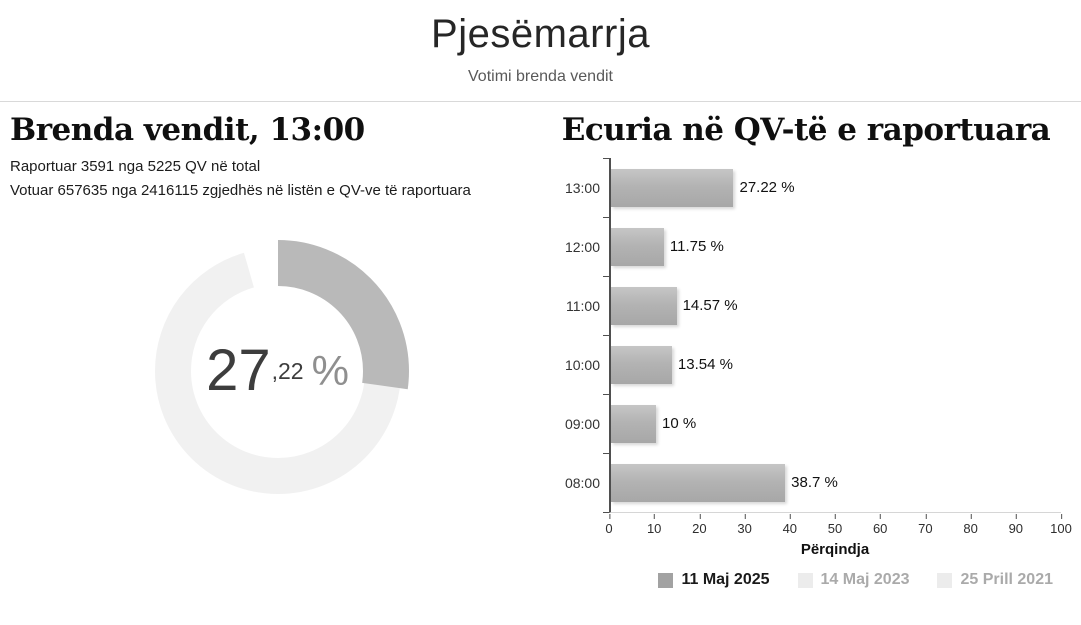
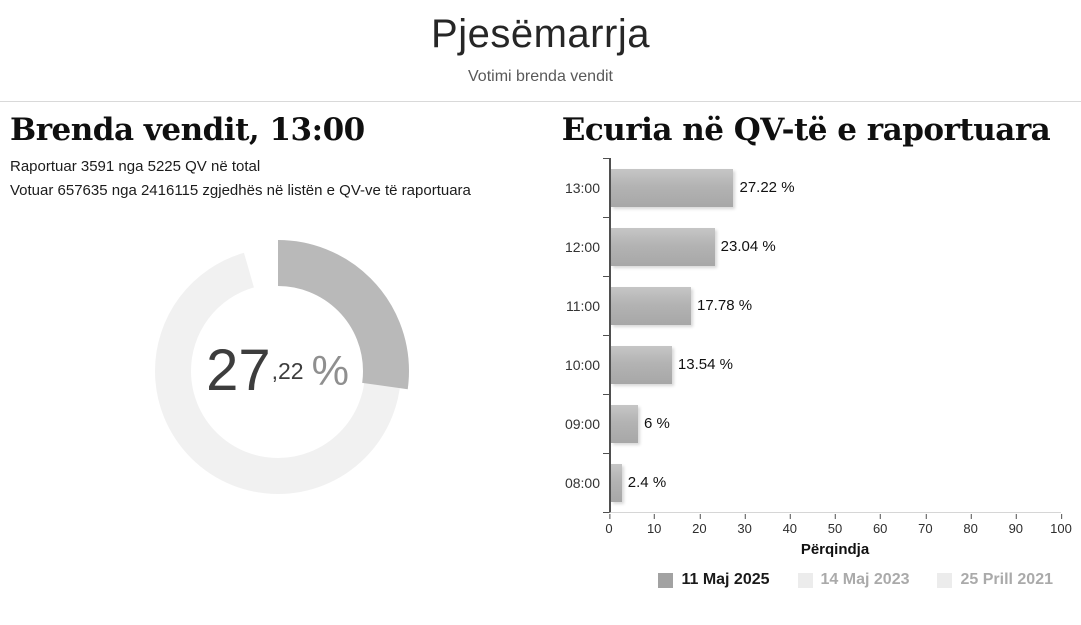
12:00: 11.75 -> 23.04
11:00: 14.57 -> 17.78
09:00: 10 -> 6
08:00: 38.7 -> 2.4
